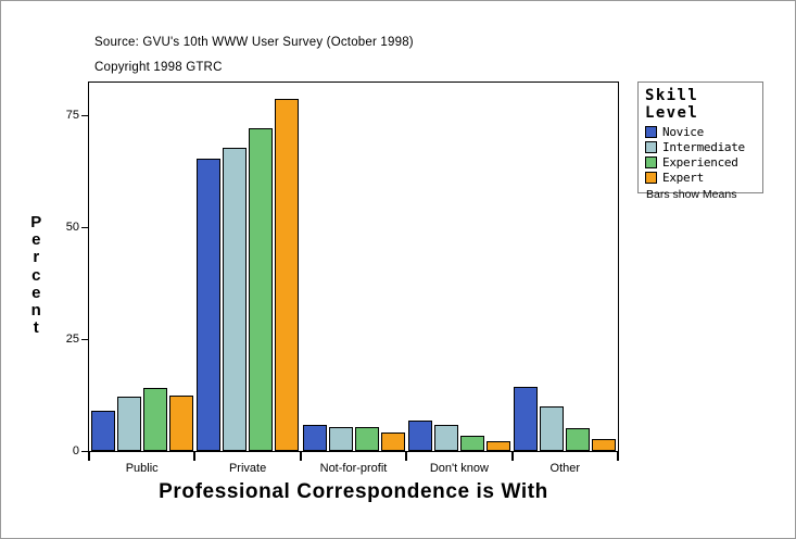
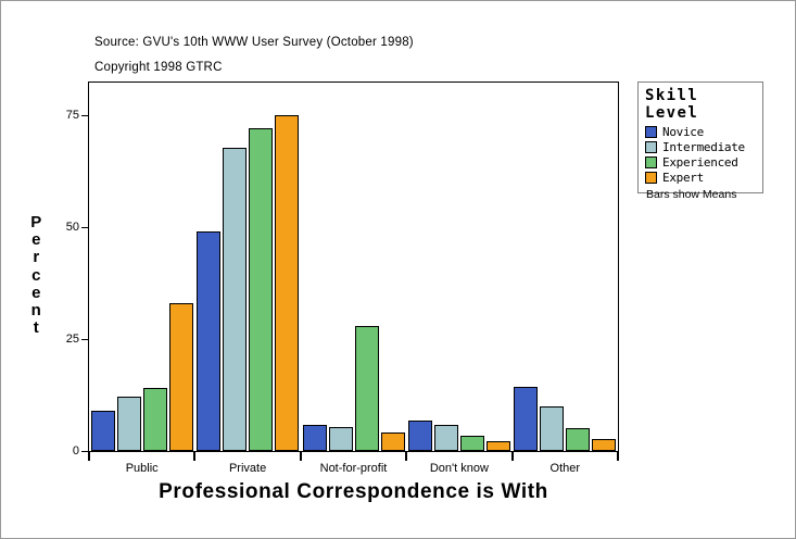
Expert/Public: 12 -> 33
Novice/Private: 65 -> 49
Expert/Private: 79 -> 75
Experienced/Not-for-profit: 5 -> 28
